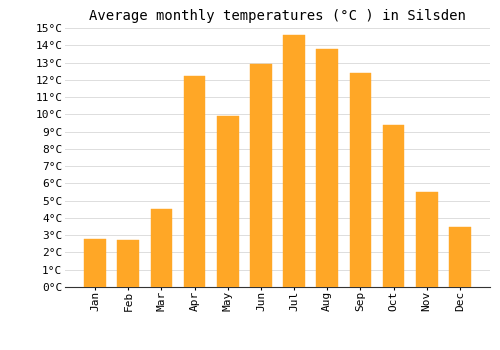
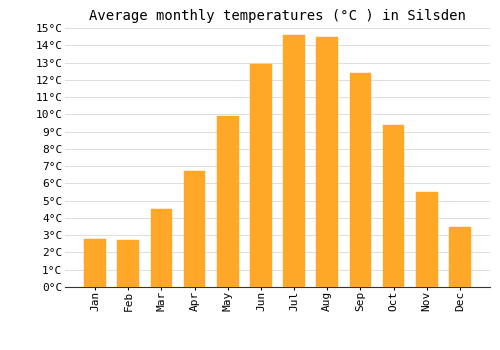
Apr: 12.2°C -> 6.7°C
Aug: 13.8°C -> 14.5°C
